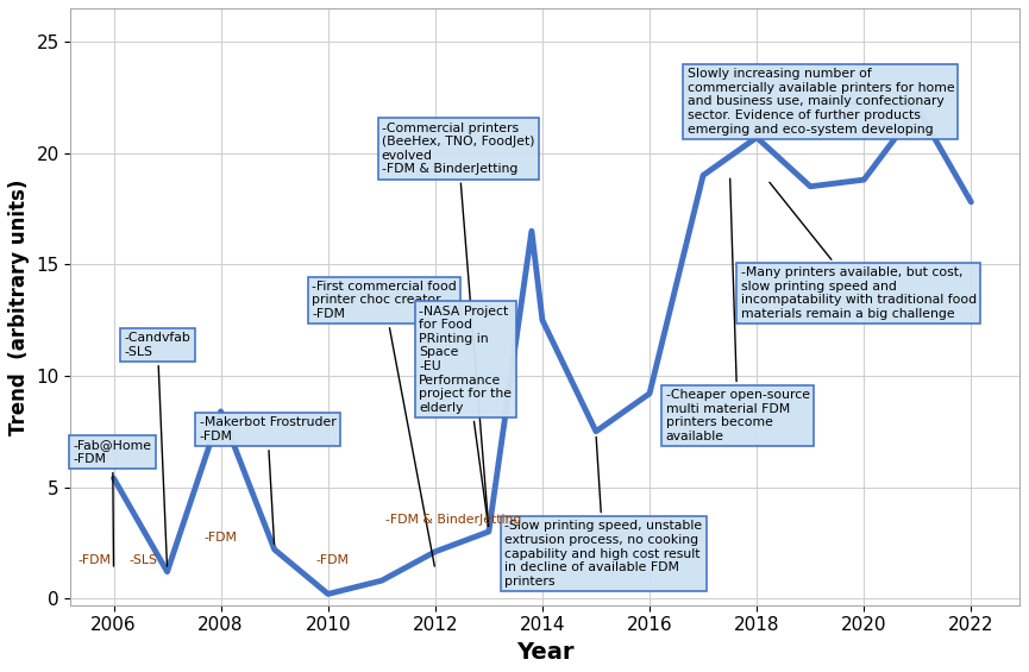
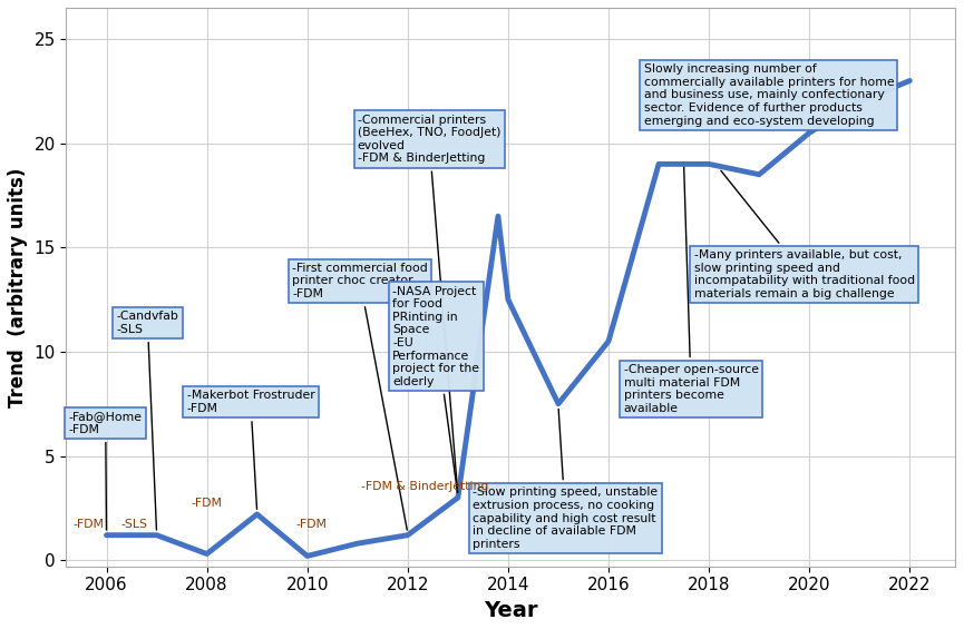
2006: 5.4 -> 1.2
2008: 8.4 -> 0.3
2012: 2.1 -> 1.2
2016: 9.2 -> 10.5
2018: 20.7 -> 19.0
2020: 18.8 -> 20.5
2022: 17.8 -> 23.0
